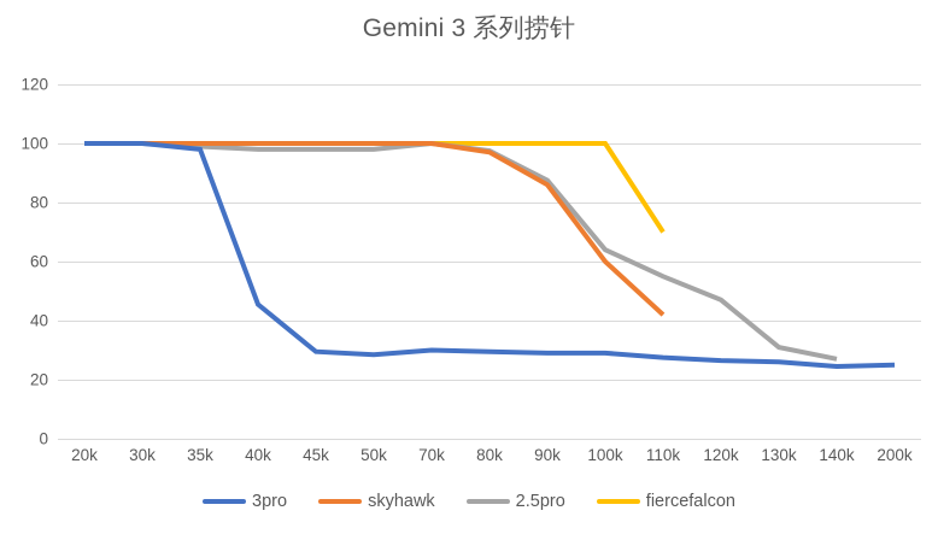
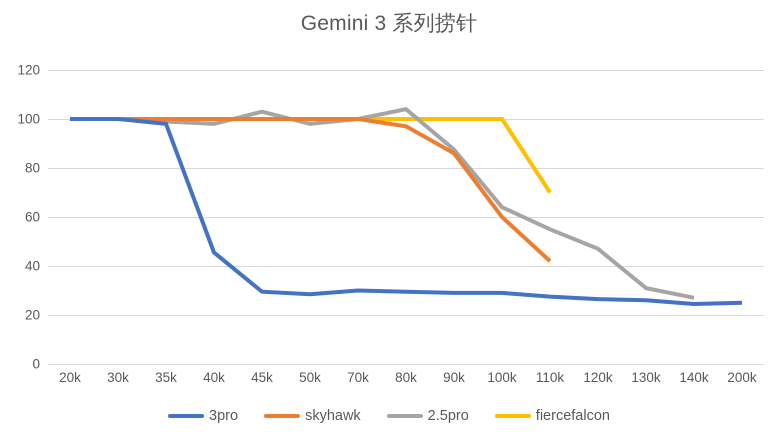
2.5pro/45k: 98 -> 103
2.5pro/80k: 98 -> 104
